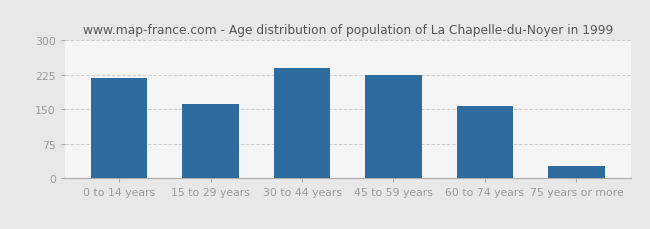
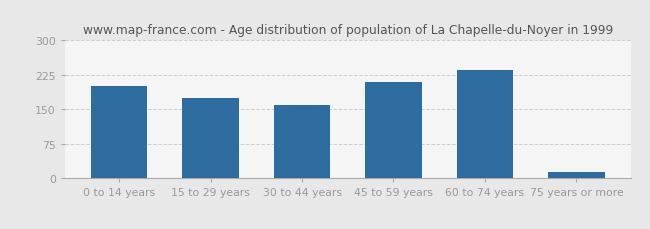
0 to 14 years: 218 -> 200
15 to 29 years: 162 -> 175
30 to 44 years: 240 -> 160
45 to 59 years: 224 -> 210
60 to 74 years: 157 -> 235
75 years or more: 28 -> 15
